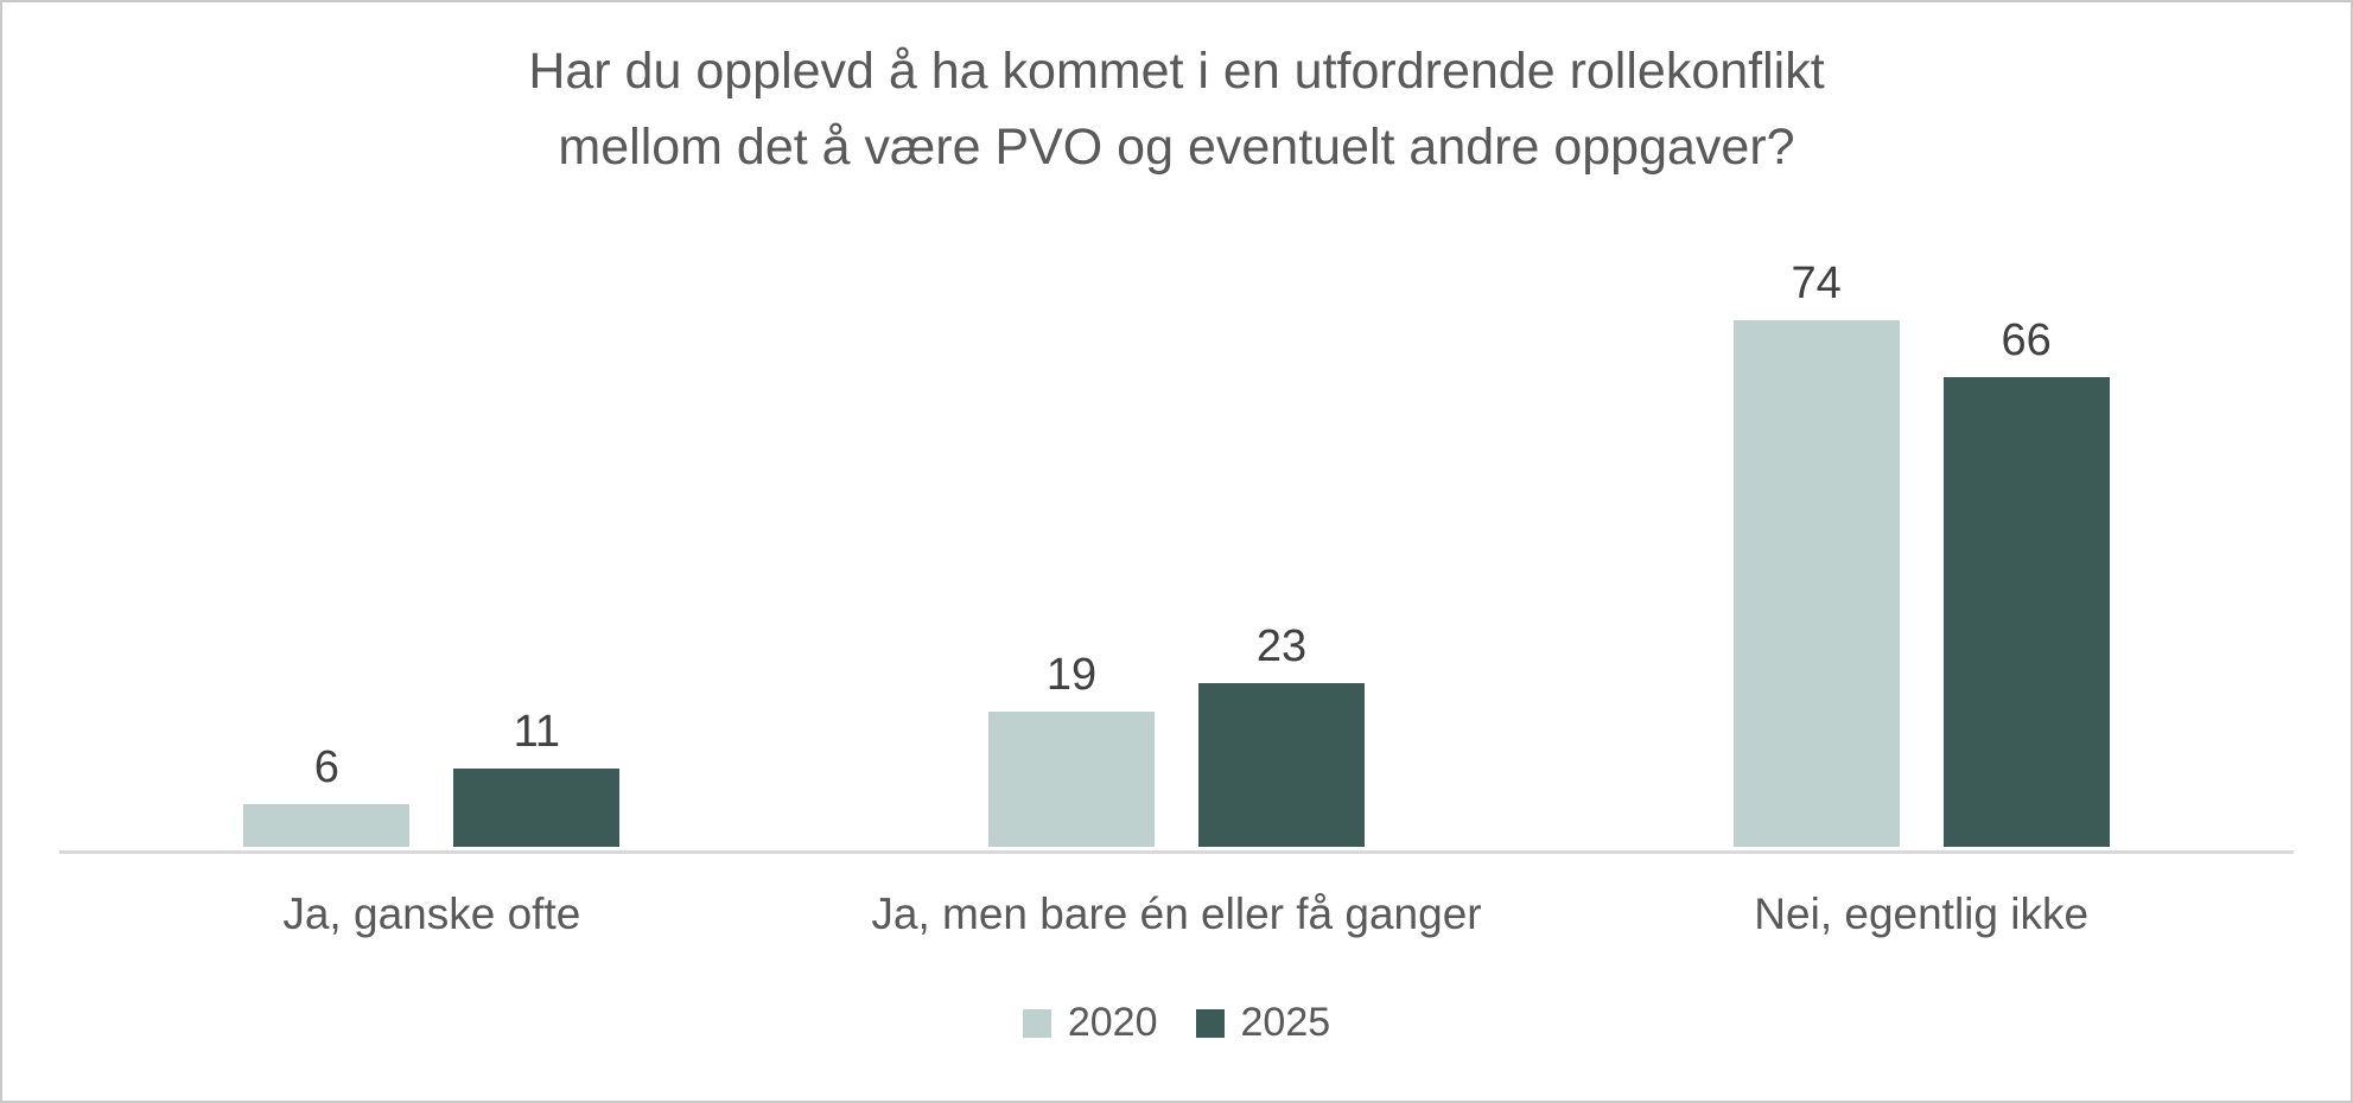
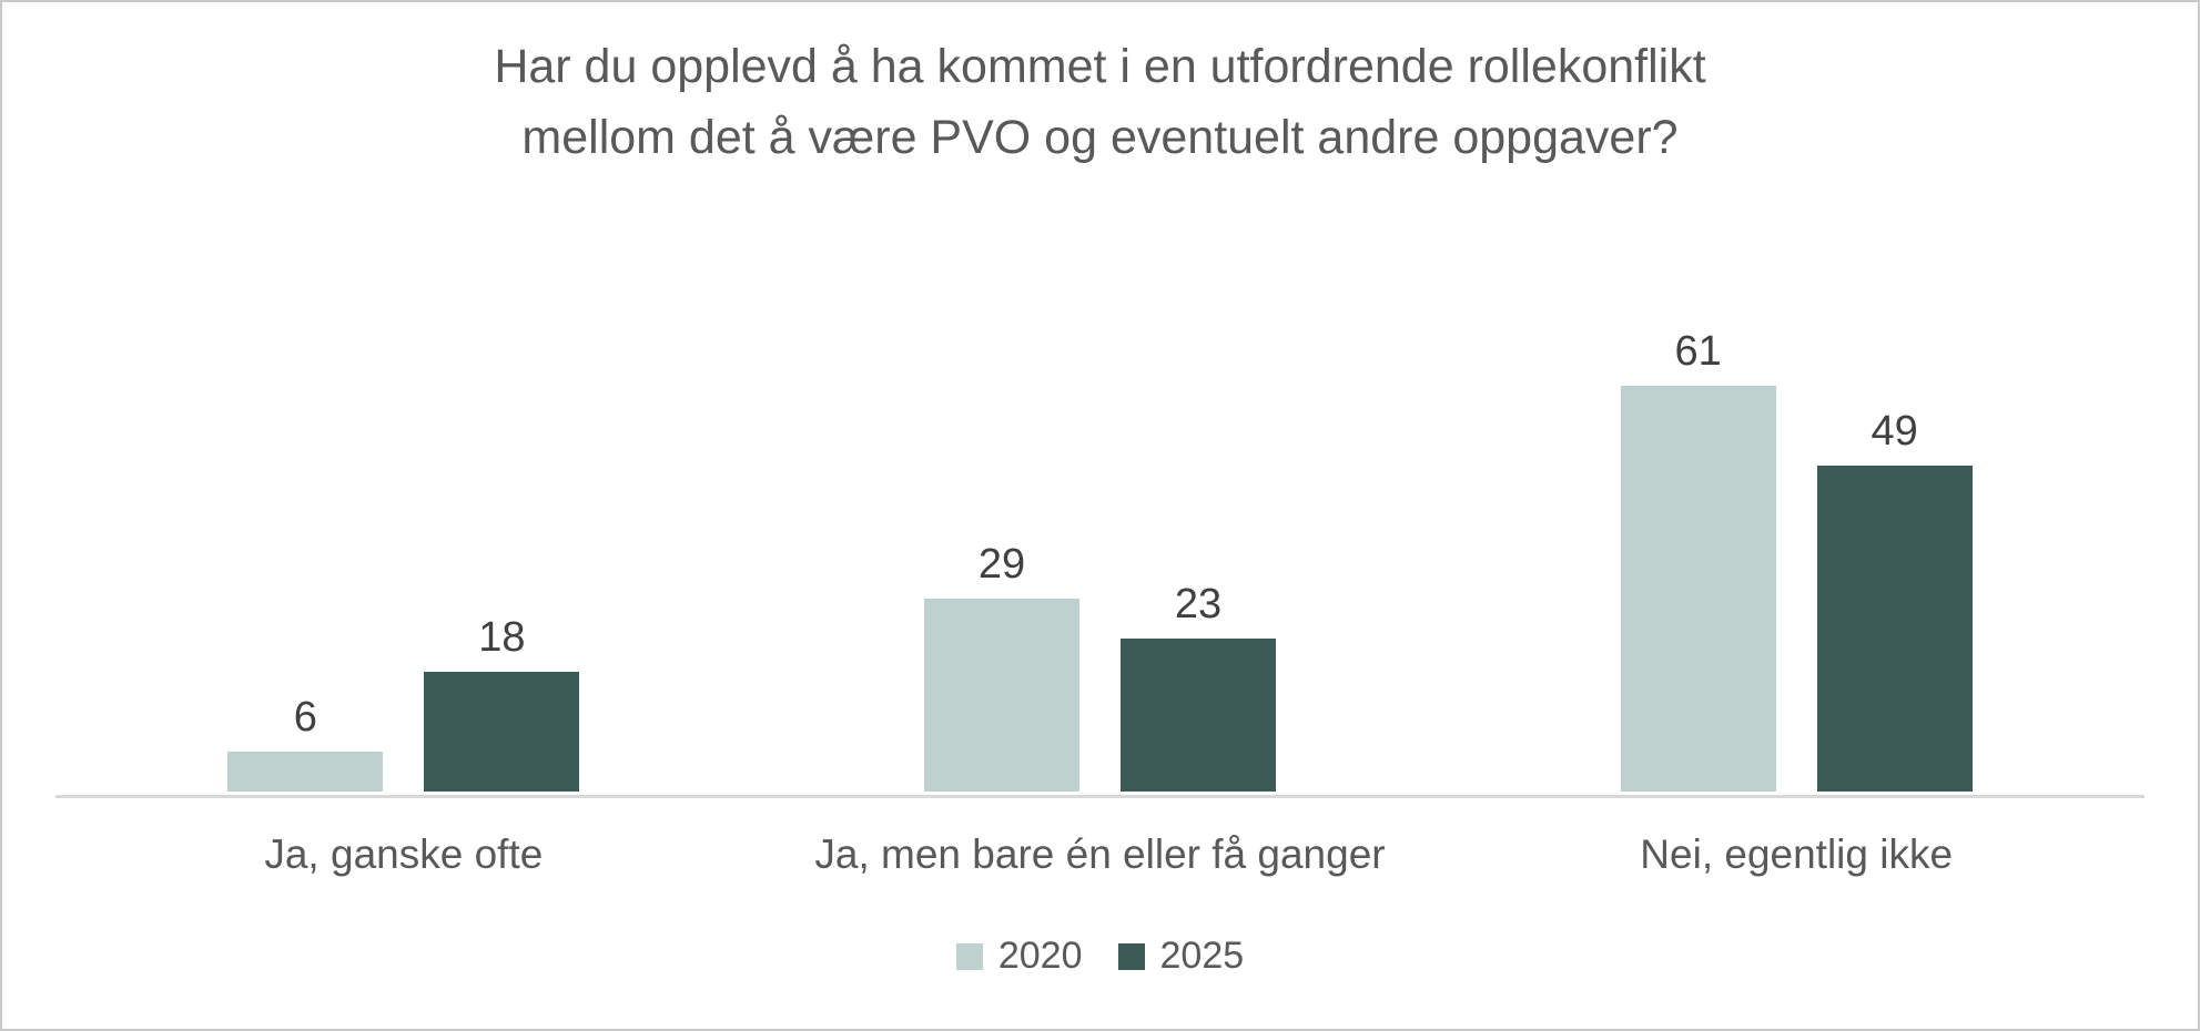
2025/Ja, ganske ofte: 11 -> 18
2020/Ja, men bare én eller få ganger: 19 -> 29
2020/Nei, egentlig ikke: 74 -> 61
2025/Nei, egentlig ikke: 66 -> 49
